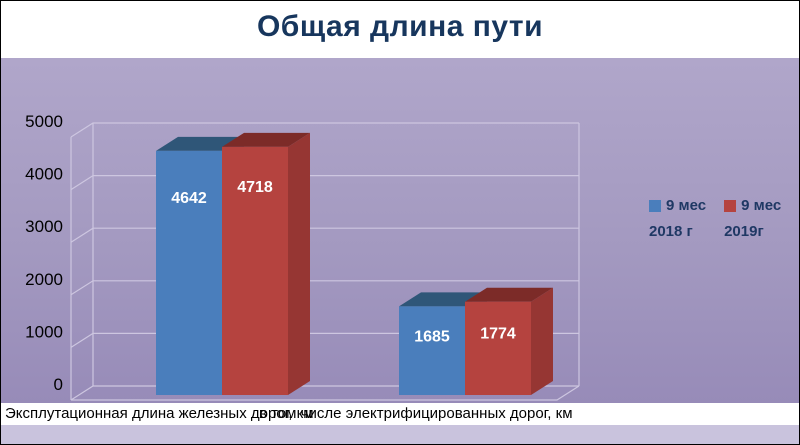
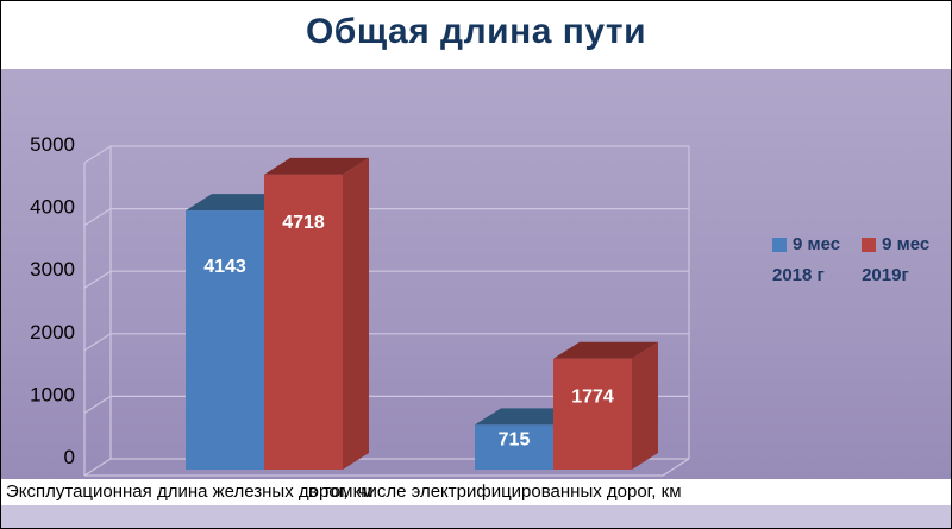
9 мес 2018 г/Эксплутационная длина железных дорог, км: 4642 -> 4143
9 мес 2018 г/в том числе электрифицированных дорог, км: 1685 -> 715
